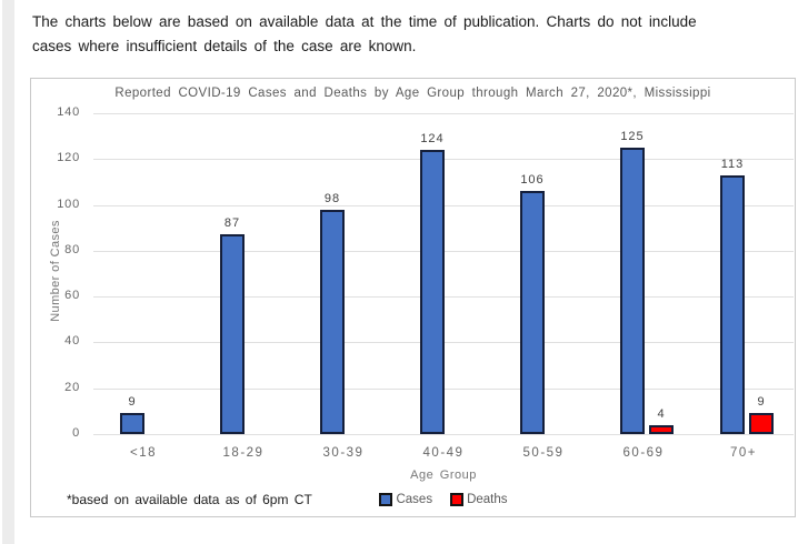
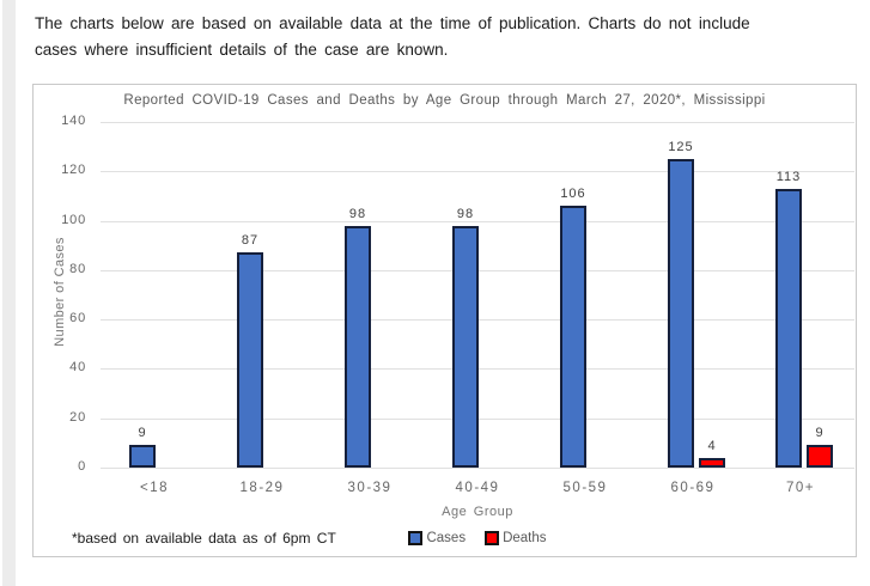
Cases/40-49: 124 -> 98
